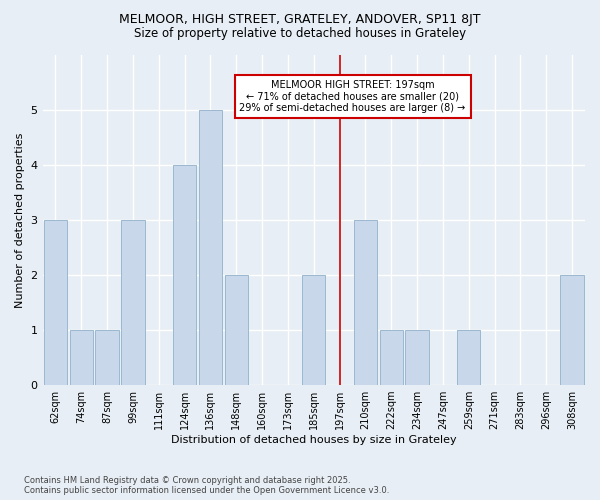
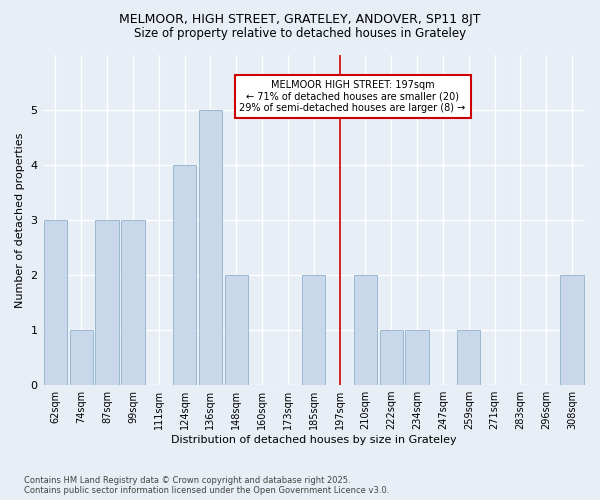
87sqm: 1 -> 3
210sqm: 3 -> 2
